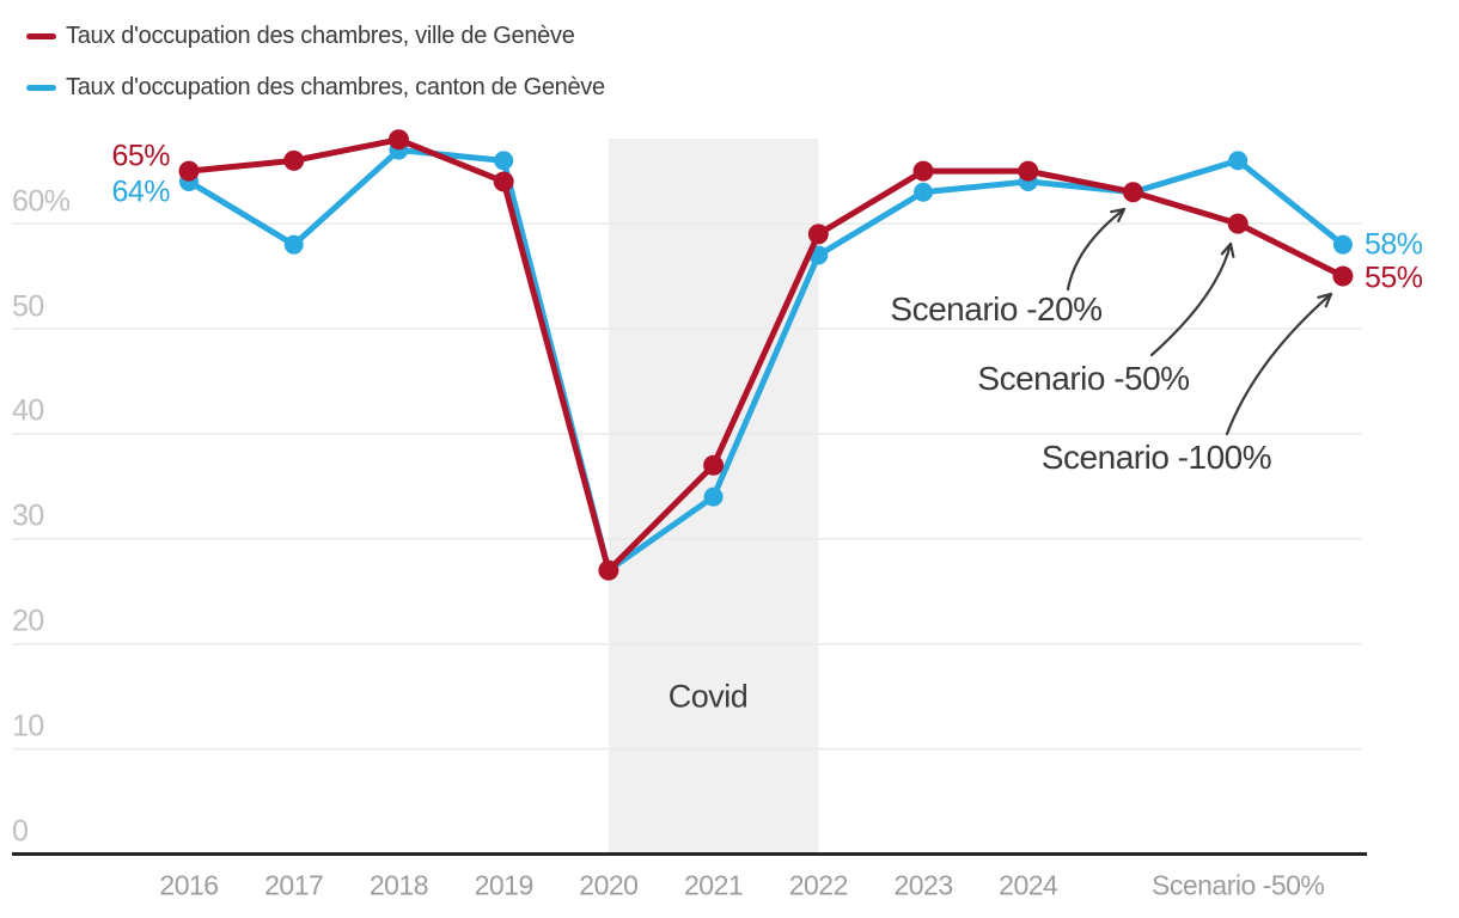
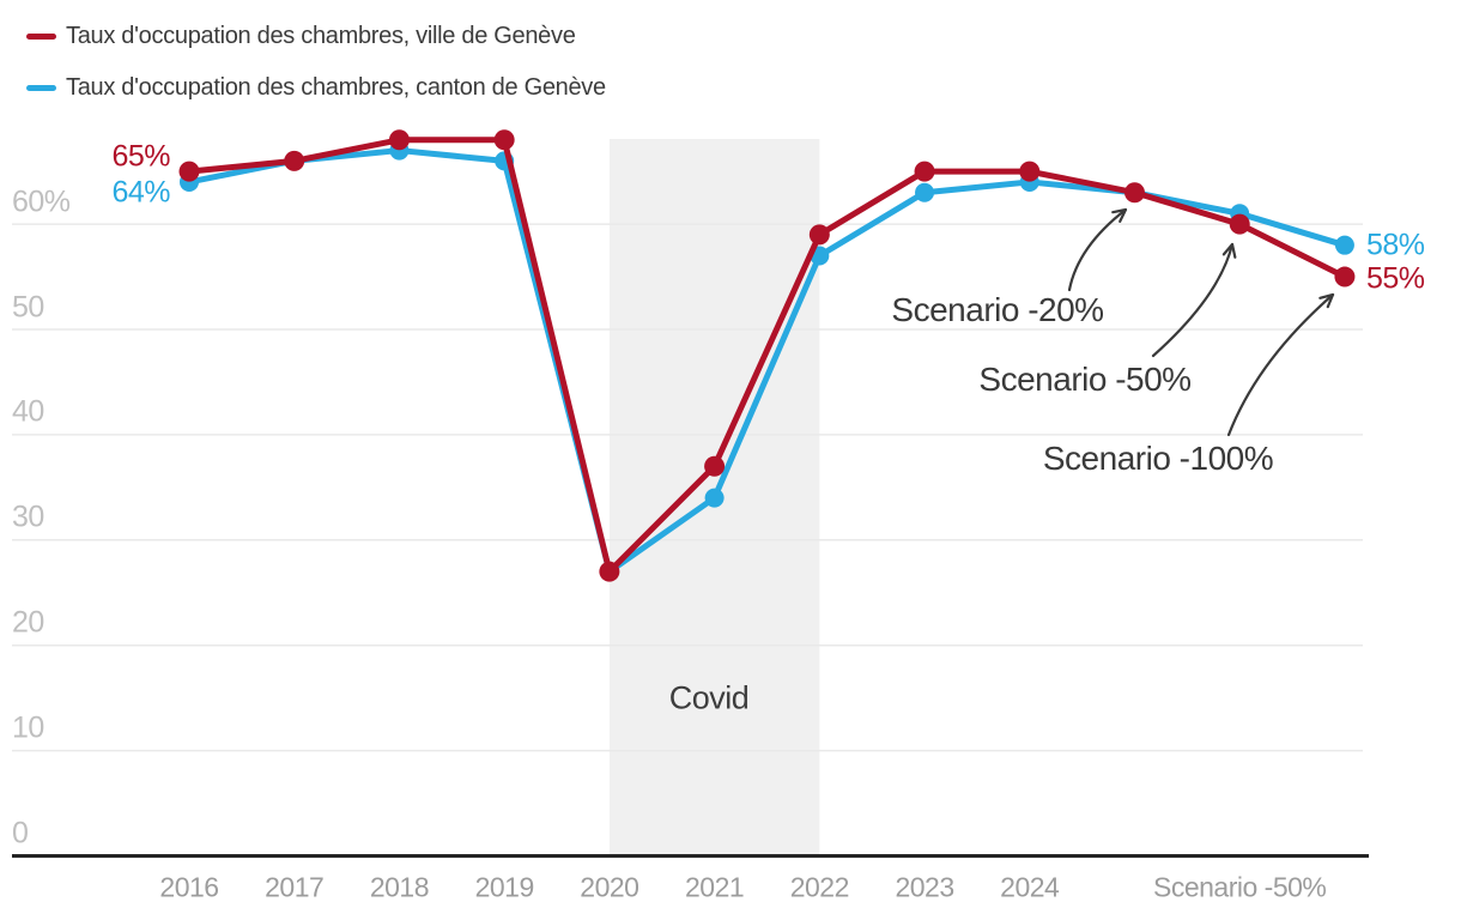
Taux d'occupation des chambres, canton de Genève/2017: 58% -> 66%
Taux d'occupation des chambres, ville de Genève/2019: 64% -> 68%
Taux d'occupation des chambres, canton de Genève/Scenario -50%: 66% -> 61%
